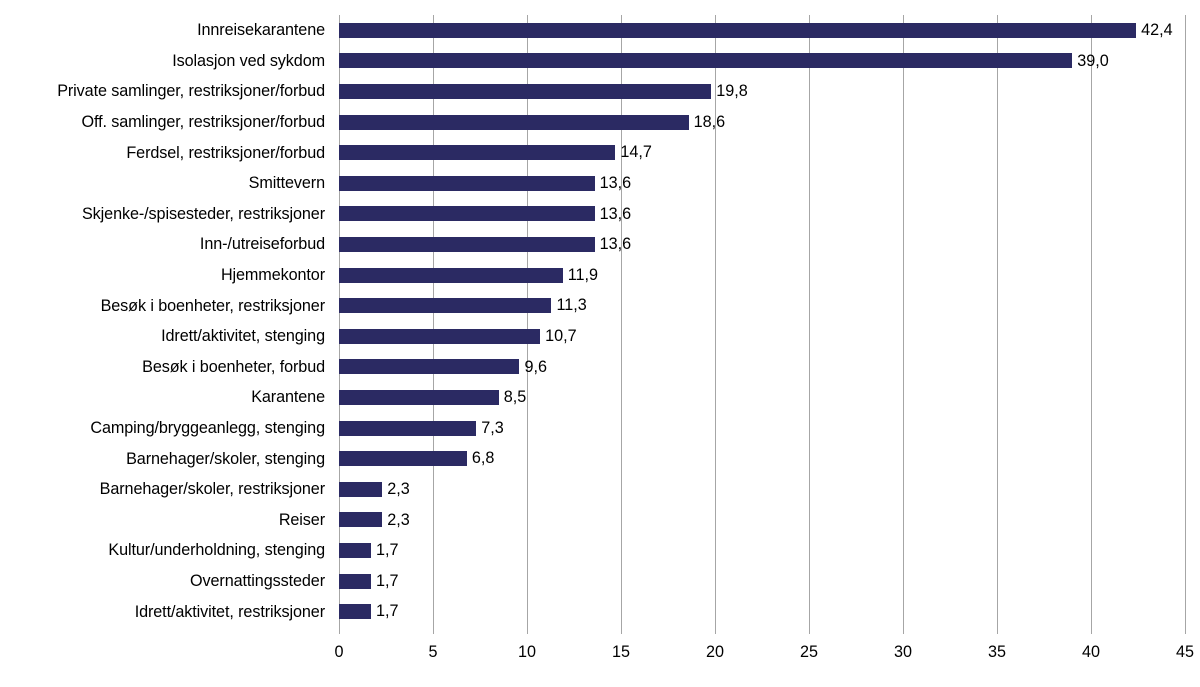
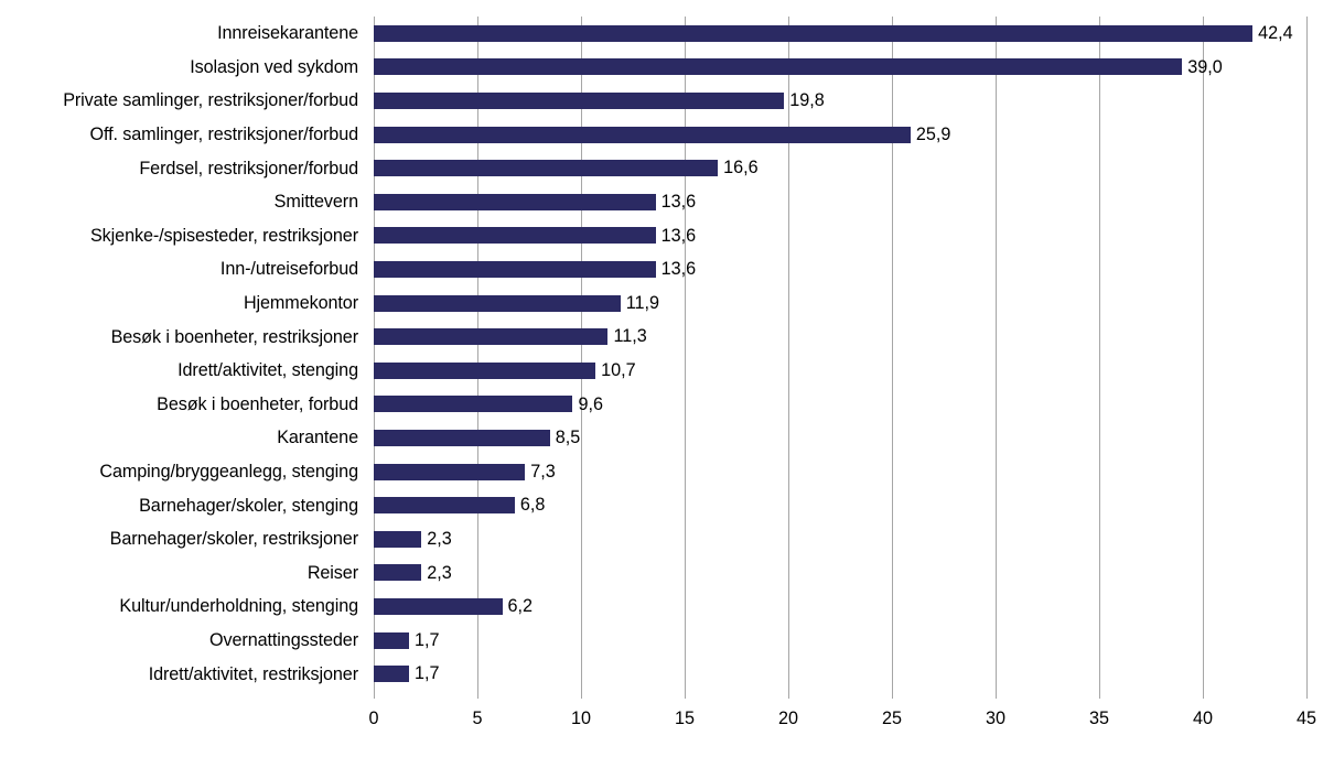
Off. samlinger, restriksjoner/forbud: 18,6 -> 25,9
Ferdsel, restriksjoner/forbud: 14,7 -> 16,6
Kultur/underholdning, stenging: 1,7 -> 6,2
